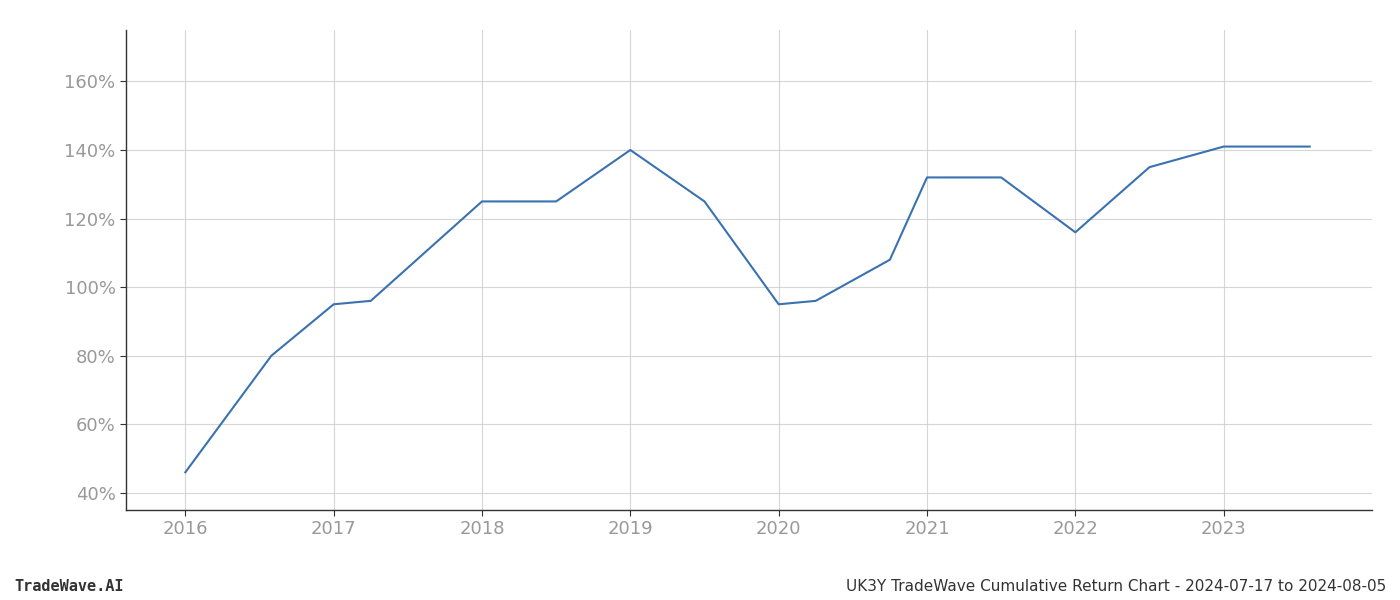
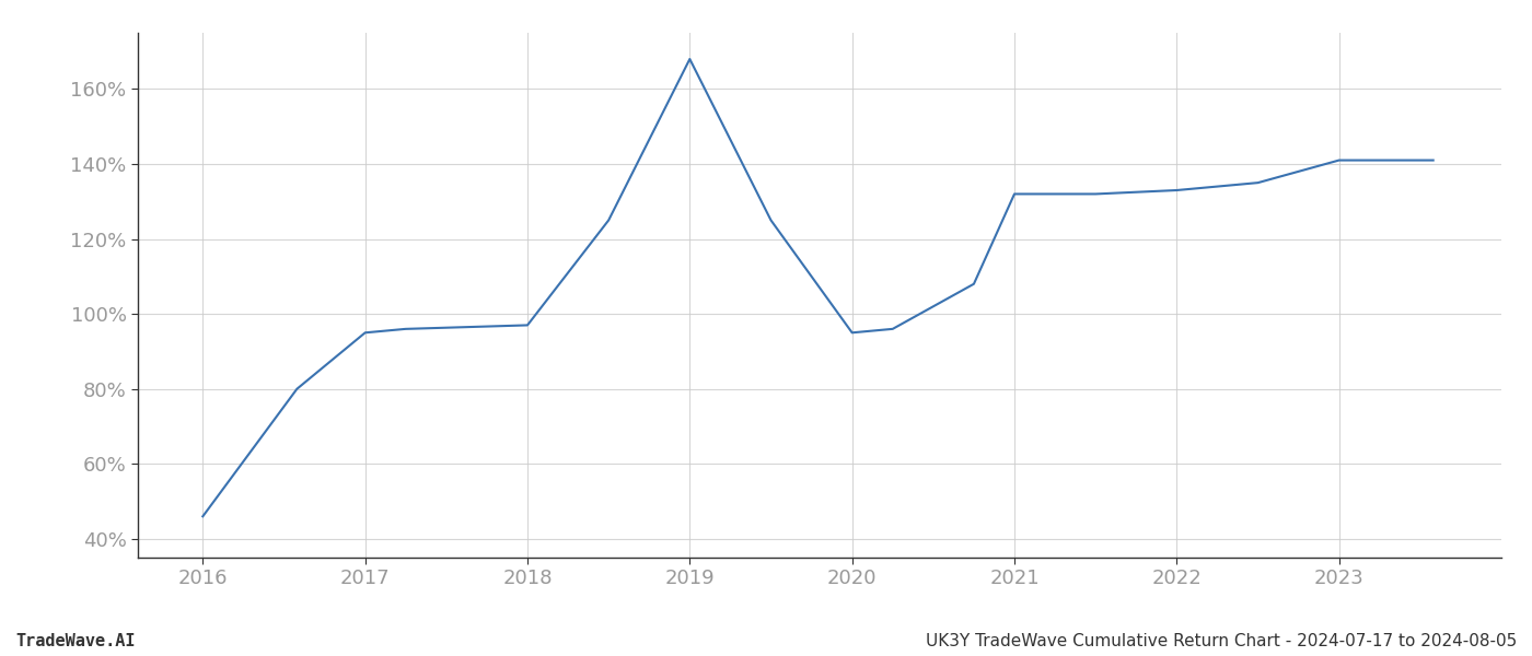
2018: 125% -> 97%
2019: 140% -> 168%
2022: 116% -> 133%
